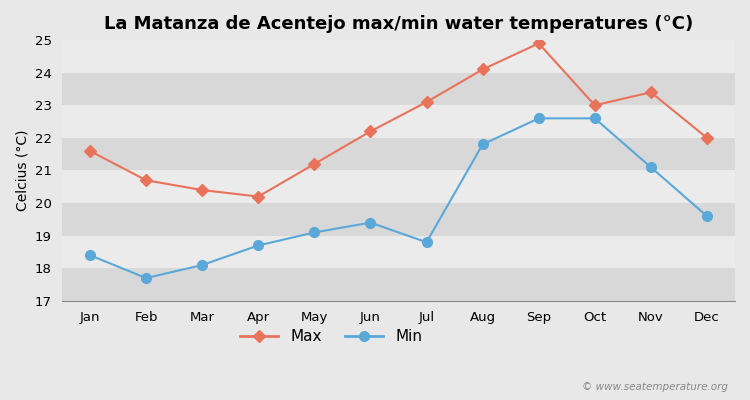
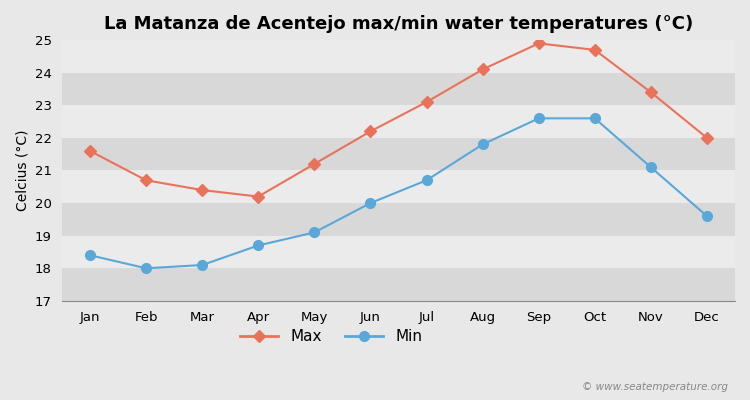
Min/Feb: 17.7 -> 18.0
Min/Jun: 19.4 -> 20.0
Min/Jul: 18.8 -> 20.7
Max/Oct: 23.0 -> 24.7
